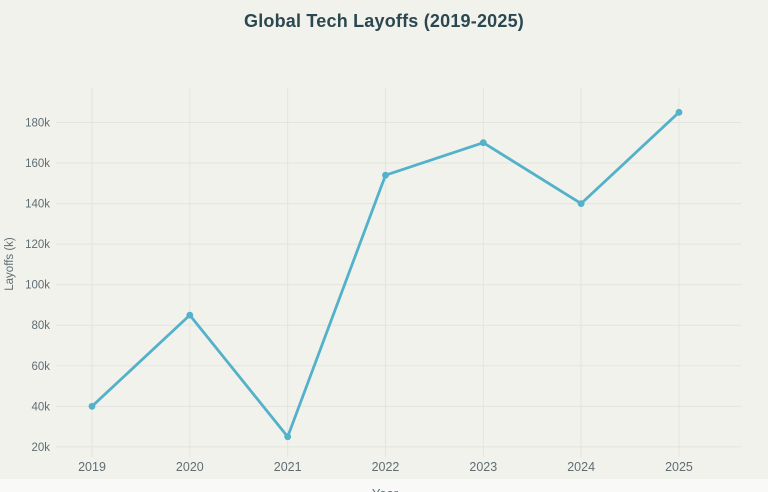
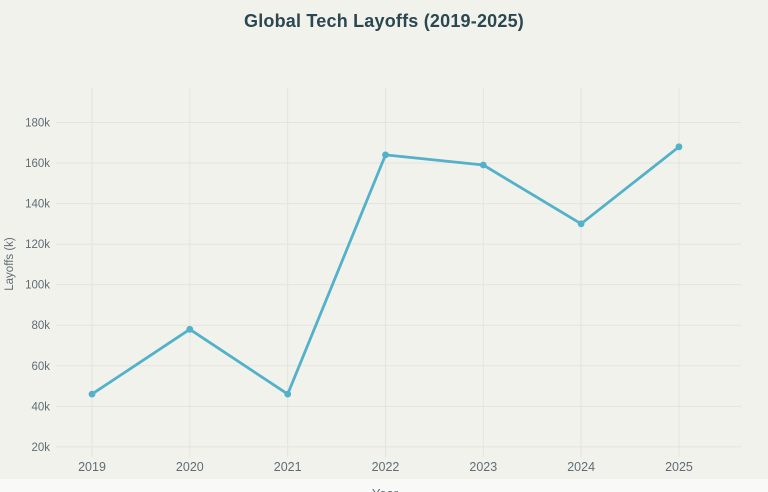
2019: 40k -> 46k
2020: 85k -> 78k
2021: 25k -> 46k
2022: 154k -> 164k
2023: 170k -> 159k
2024: 140k -> 130k
2025: 185k -> 168k
